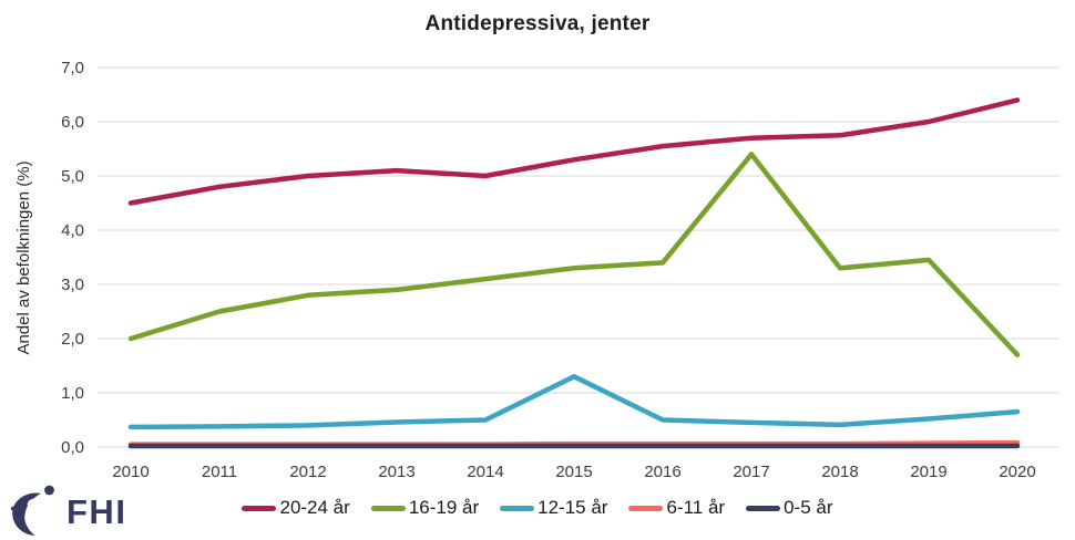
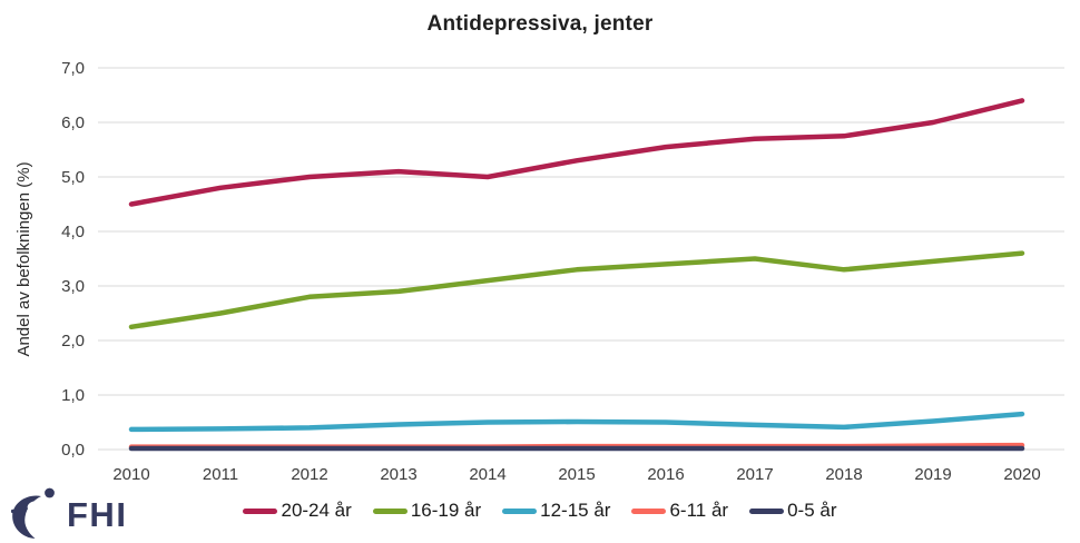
16-19 år/2010: 2,0 -> 2,2
12-15 år/2015: 1,3 -> 0,5
16-19 år/2017: 5,4 -> 3,5
16-19 år/2020: 1,7 -> 3,6
